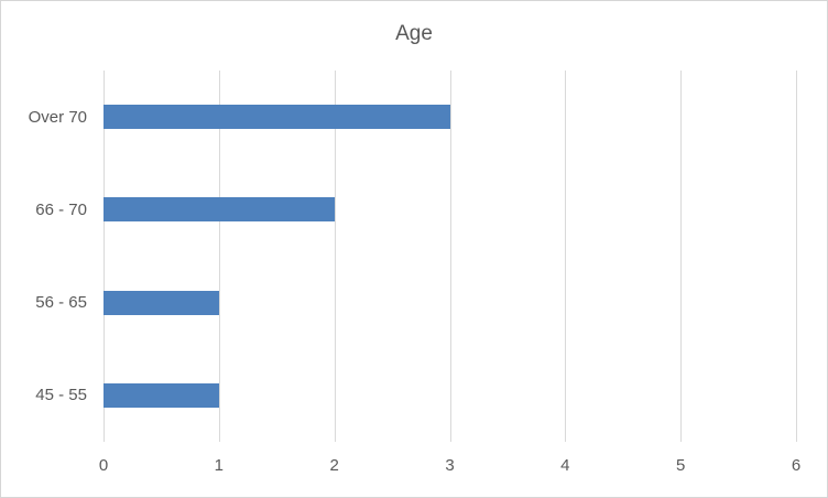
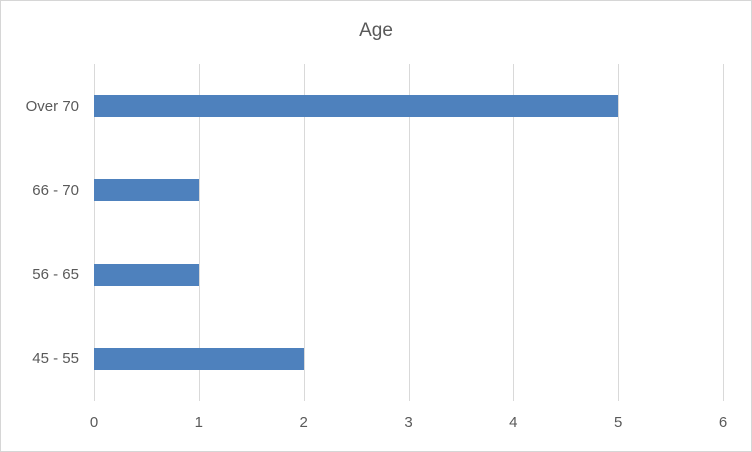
Over 70: 3 -> 5
66 - 70: 2 -> 1
45 - 55: 1 -> 2
